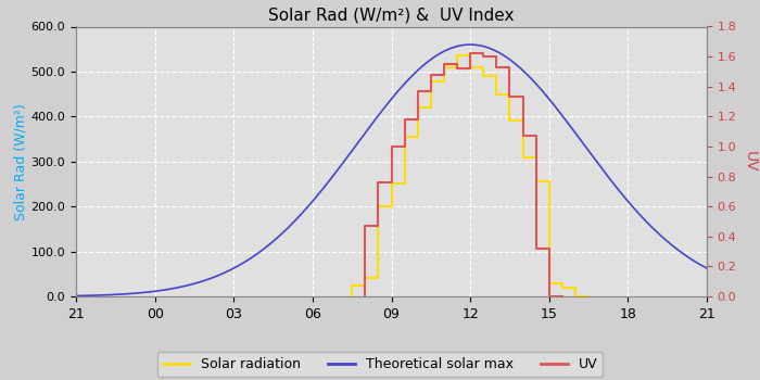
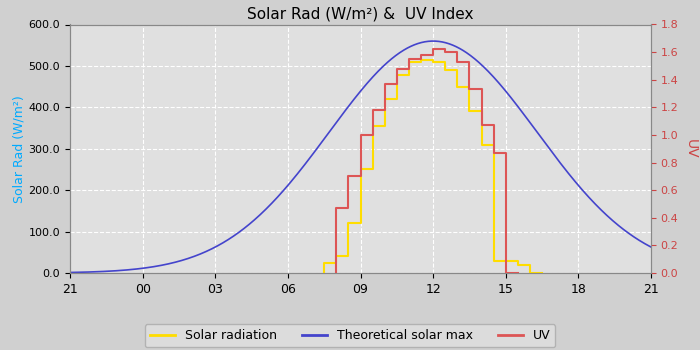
Solar radiation/09: 200 -> 120
UV/09: 0.76 -> 0.70
Solar radiation/12: 535 -> 515
UV/12: 1.52 -> 1.58
Solar radiation/15: 255 -> 30
UV/15: 0.32 -> 0.87
